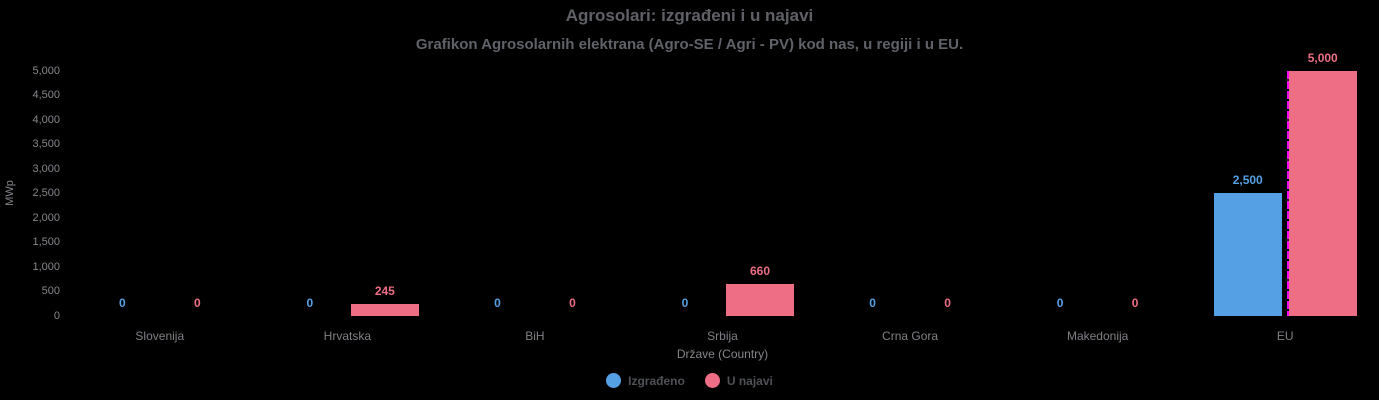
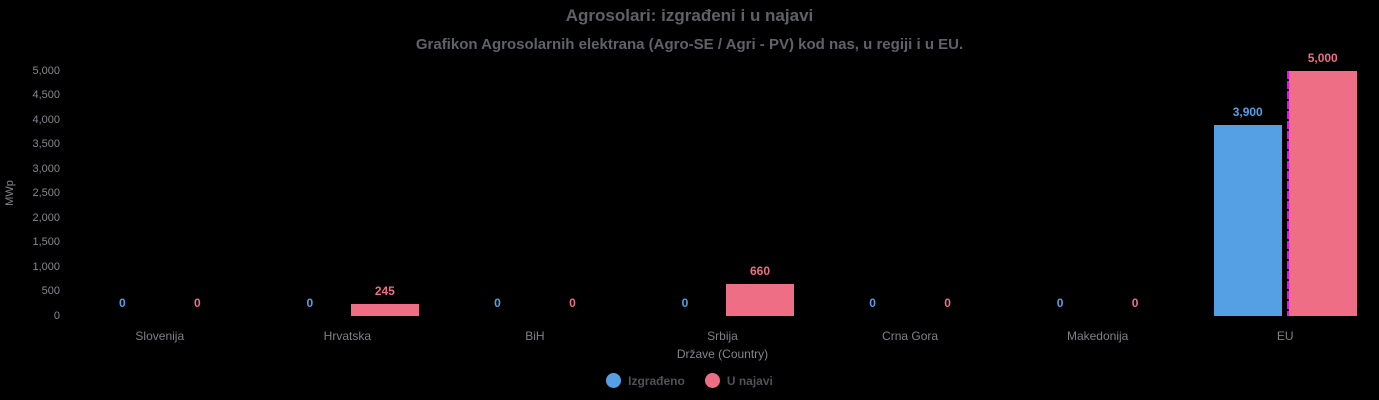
Izgrađeno/EU: 2,500 -> 3,900
